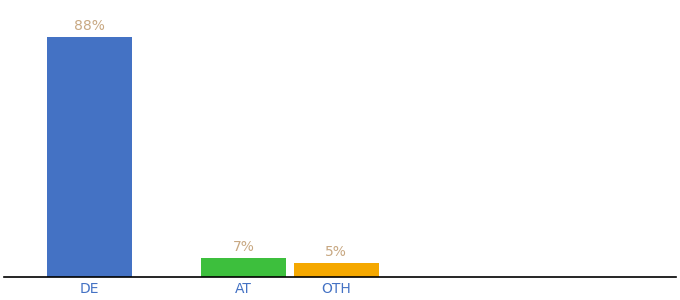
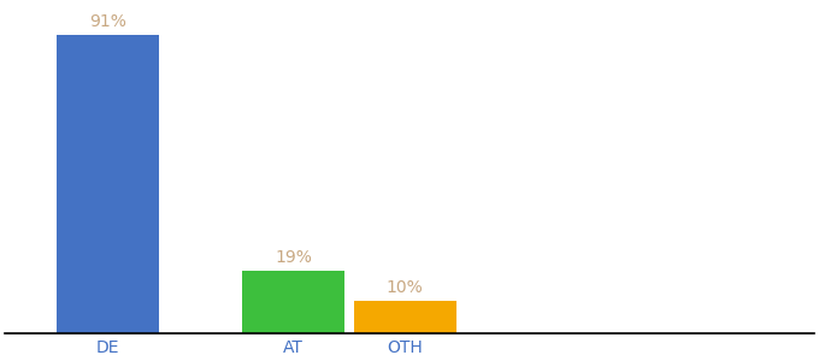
DE: 88% -> 91%
AT: 7% -> 19%
OTH: 5% -> 10%
